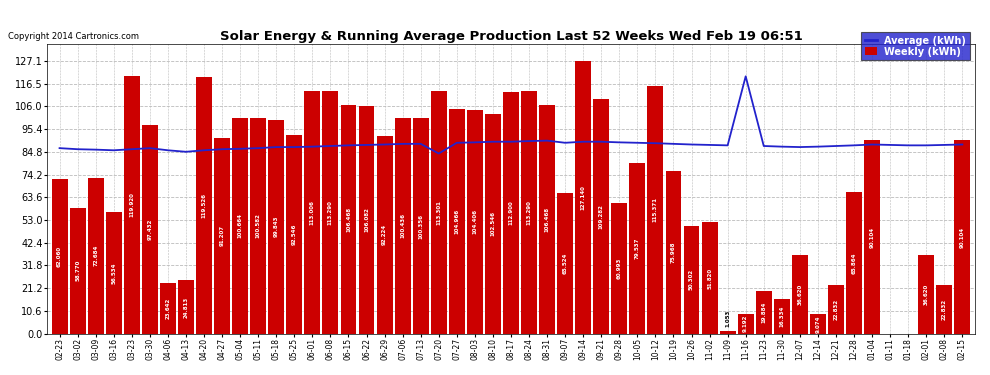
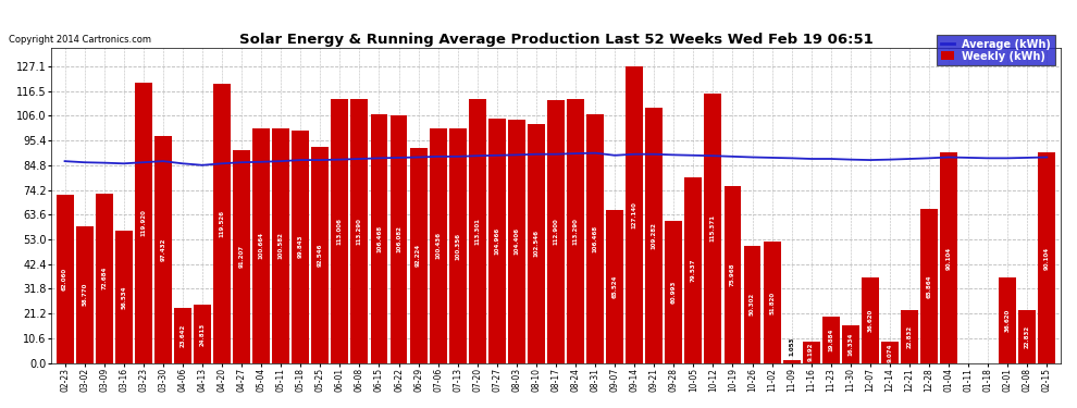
Average (kWh)/07-20: 84.0 -> 88.8
Average (kWh)/11-16: 120.0 -> 87.5
